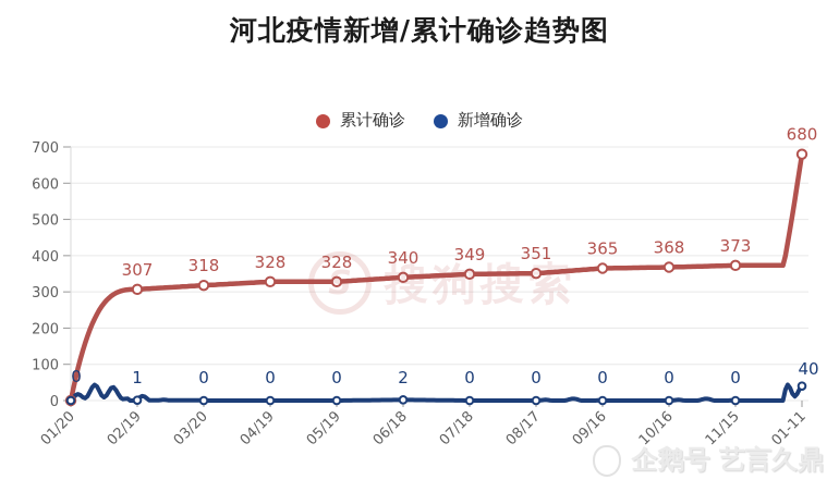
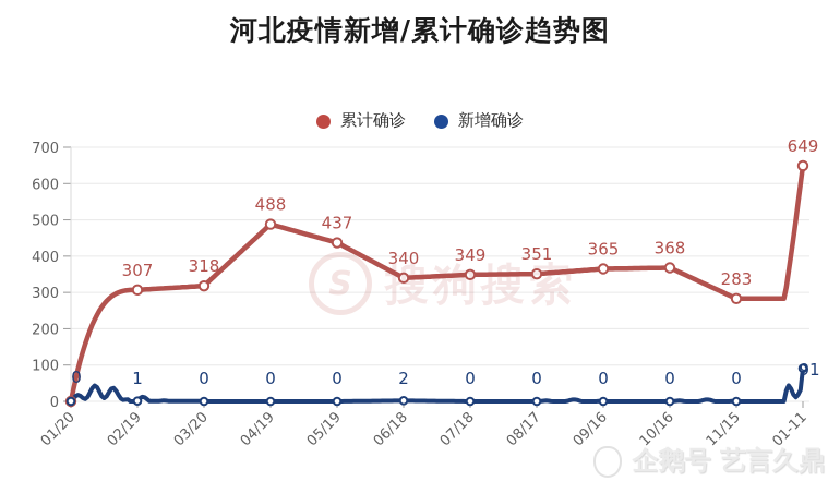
累计确诊/04/19: 328 -> 488
累计确诊/05/19: 328 -> 437
累计确诊/11/15: 373 -> 283
累计确诊/01-11: 680 -> 649
新增确诊/01-11: 40 -> 91
